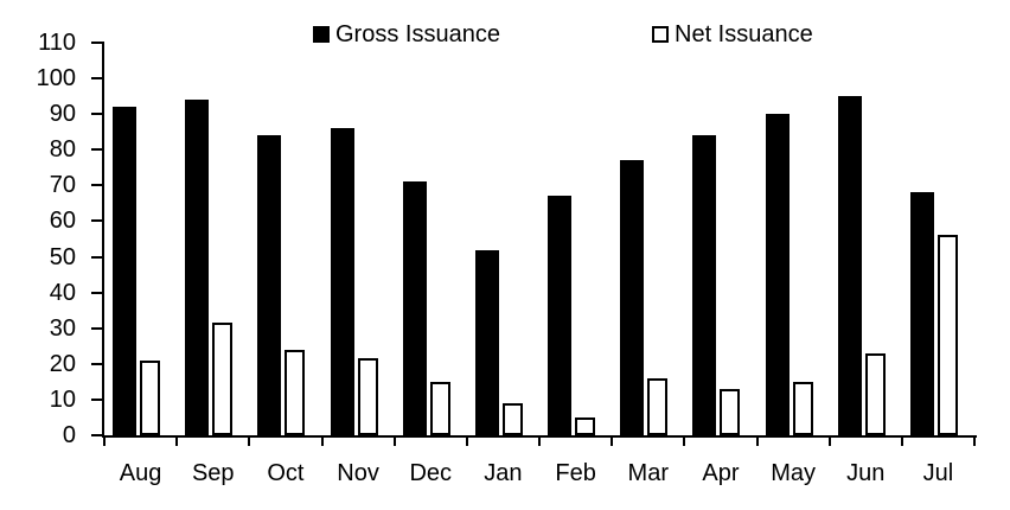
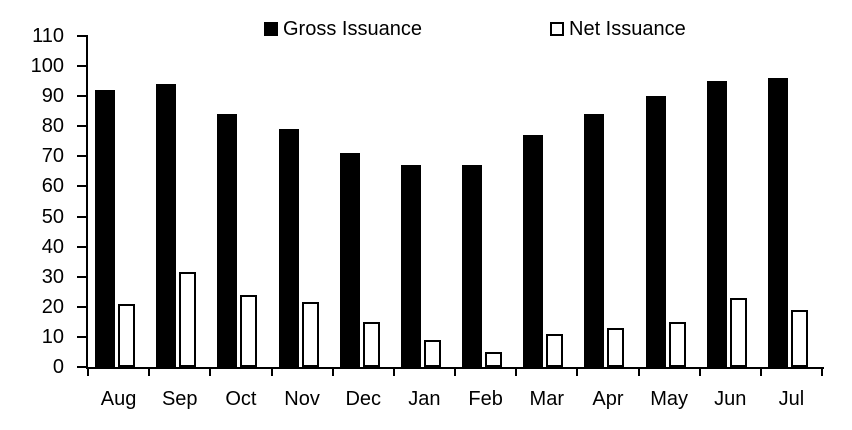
Gross Issuance/Nov: 86 -> 79
Gross Issuance/Jan: 52 -> 67
Net Issuance/Mar: 16 -> 11
Gross Issuance/Jul: 68 -> 96
Net Issuance/Jul: 56 -> 19
